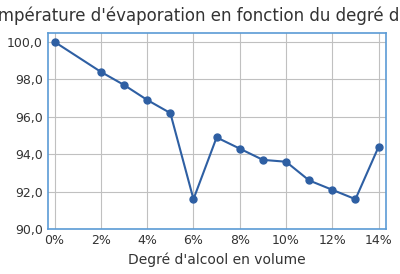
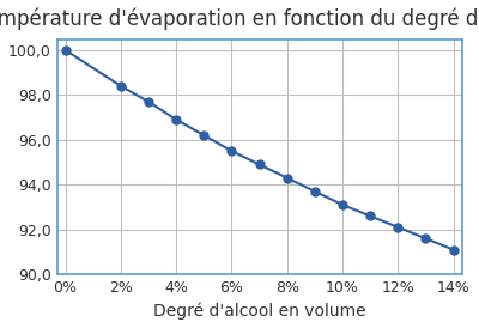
6%: 91,6 -> 95,5
10%: 93,6 -> 93,1
14%: 94,4 -> 91,1
